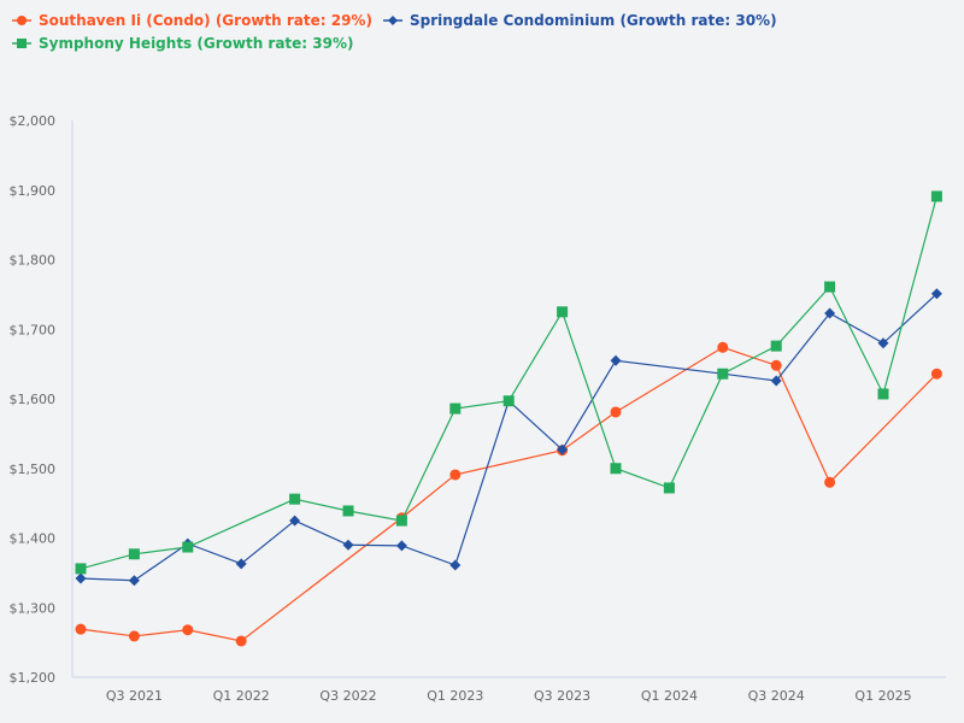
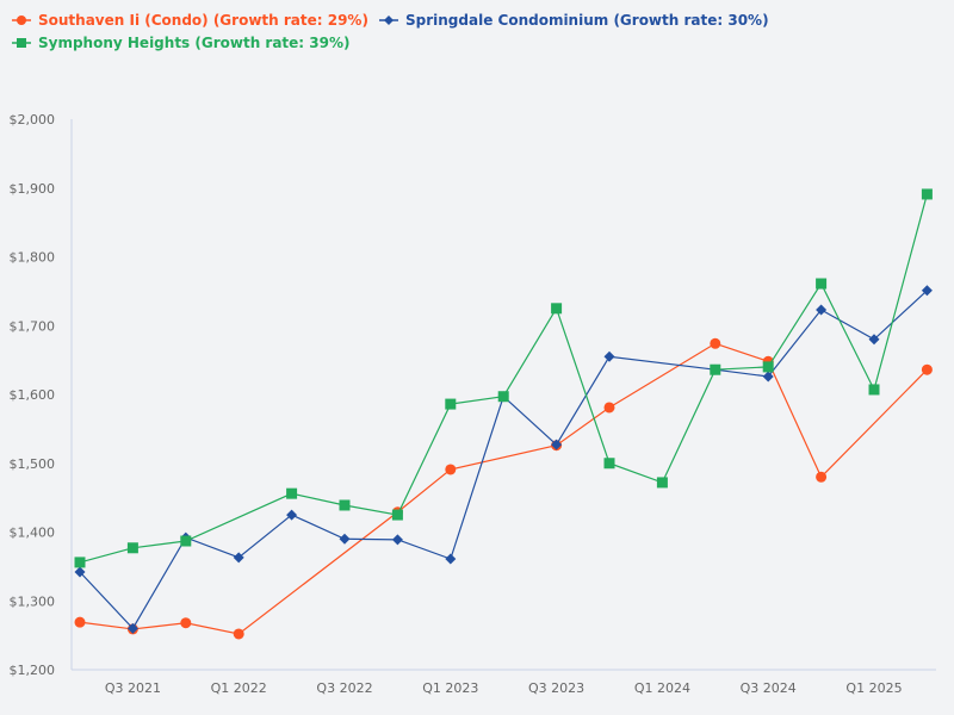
Springdale Condominium (Growth rate: 30%)/Q3 2021: $1340 -> $1260
Symphony Heights (Growth rate: 39%)/Q3 2024: $1680 -> $1640
